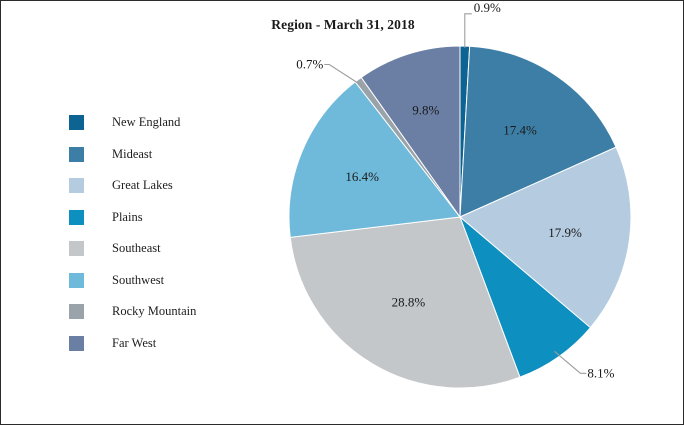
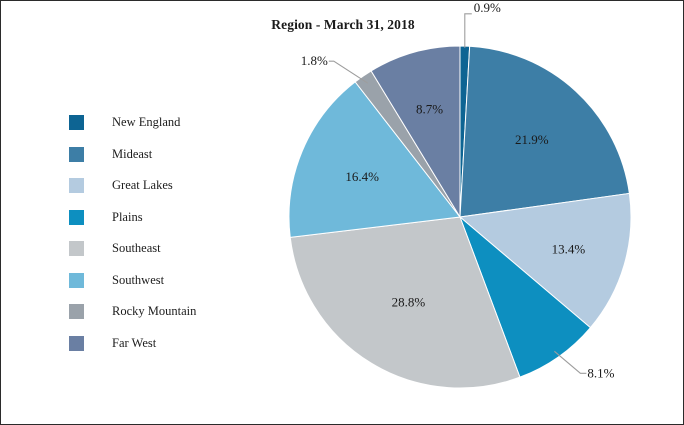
Mideast: 17.4% -> 21.9%
Great Lakes: 17.9% -> 13.4%
Rocky Mountain: 0.7% -> 1.8%
Far West: 9.8% -> 8.7%
